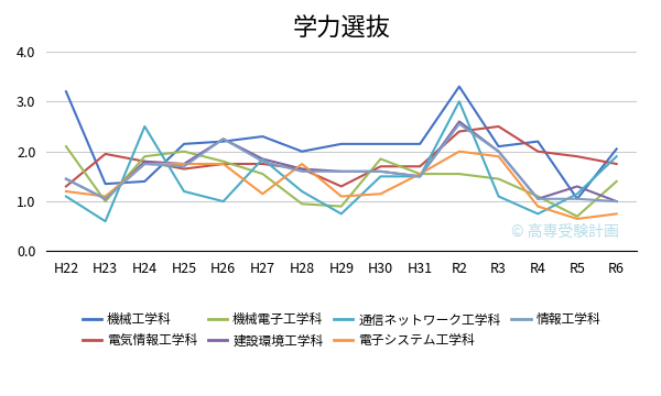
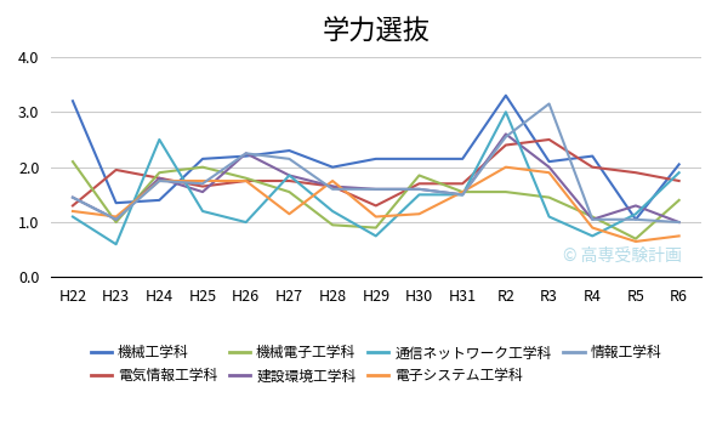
建設環境工学科/H25: 1.75 -> 1.55
情報工学科/H27: 1.80 -> 2.15
情報工学科/R3: 2.00 -> 3.15
